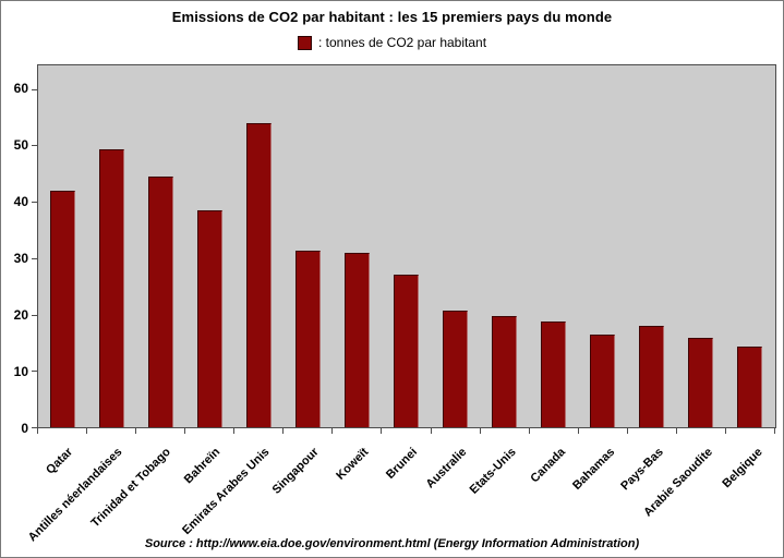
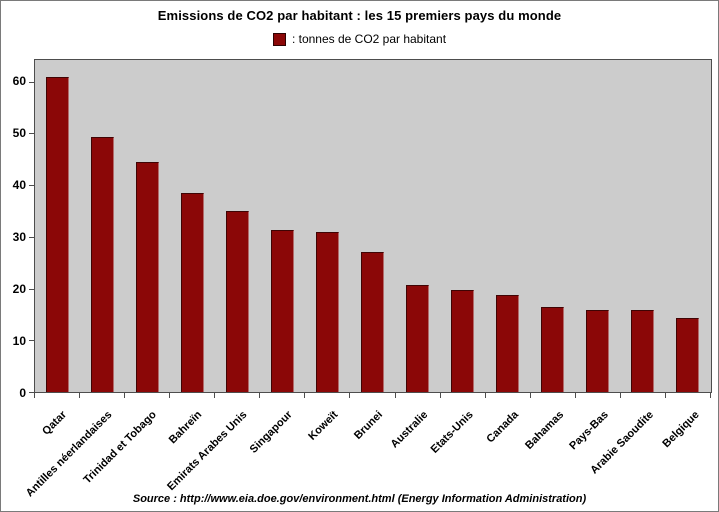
Qatar: 42 -> 61
Emirats Arabes Unis: 54 -> 35
Pays-Bas: 18 -> 16
